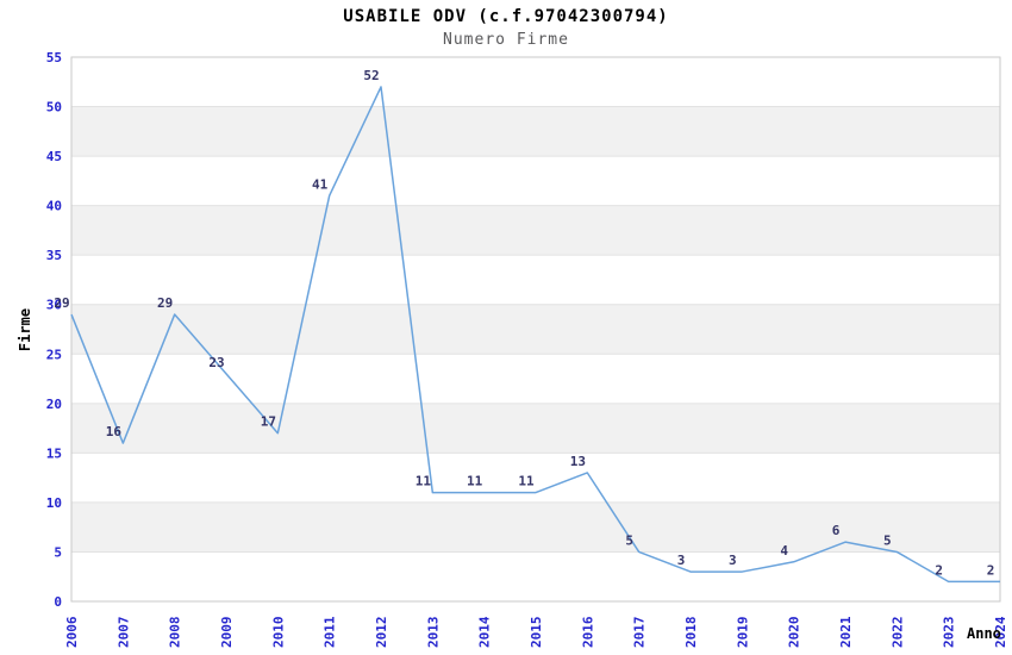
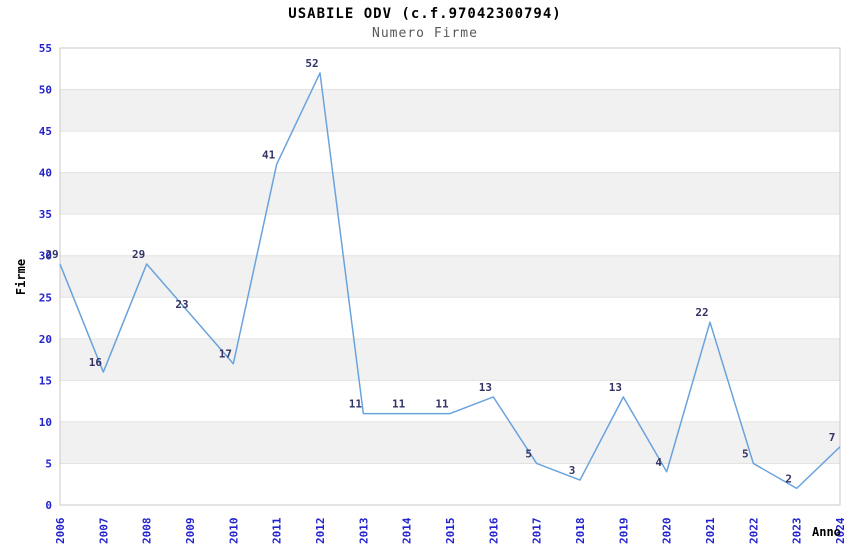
2019: 3 -> 13
2021: 6 -> 22
2024: 2 -> 7
